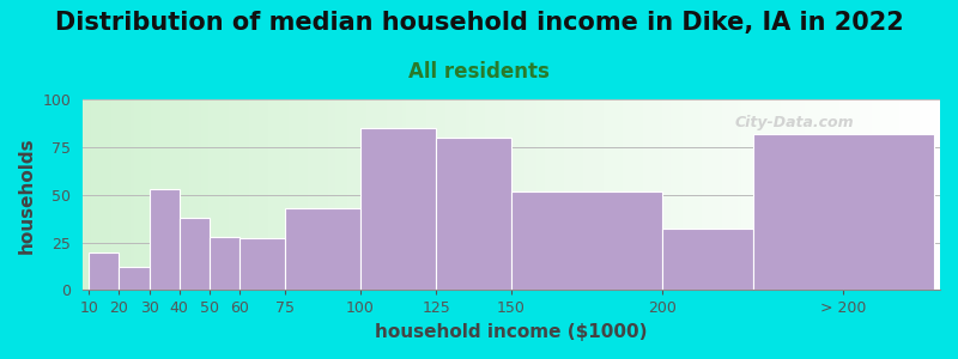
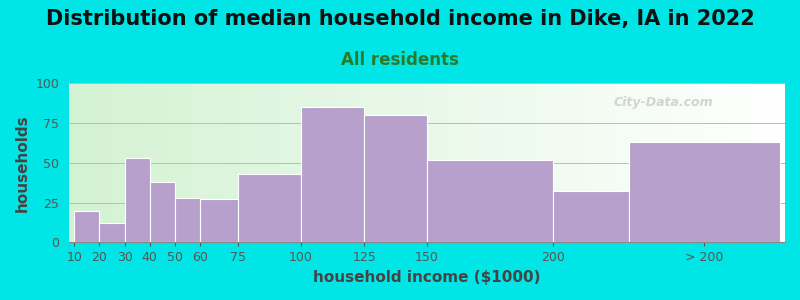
> 200: 82 -> 63
